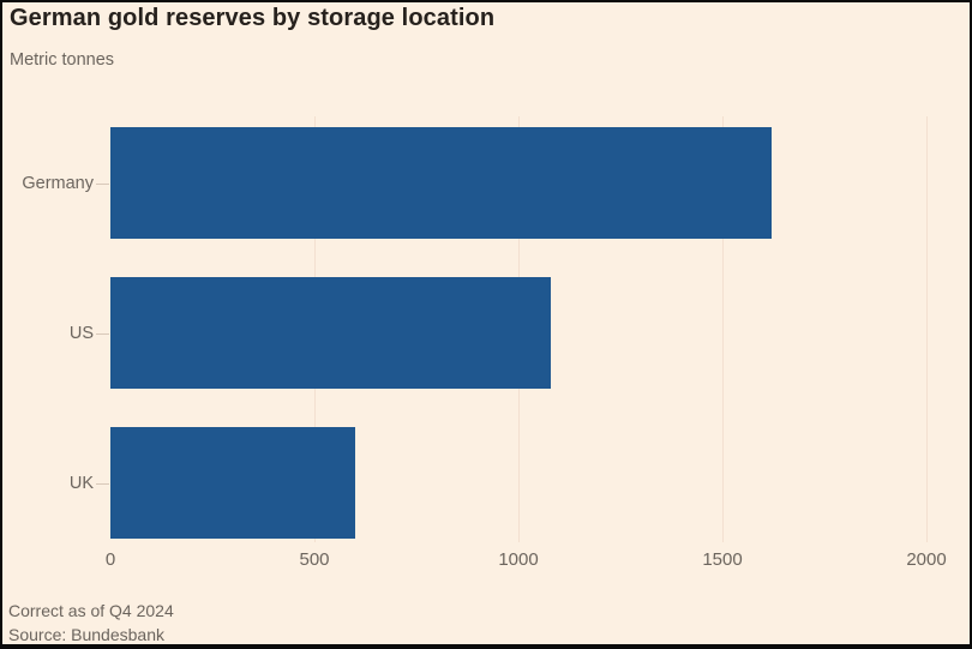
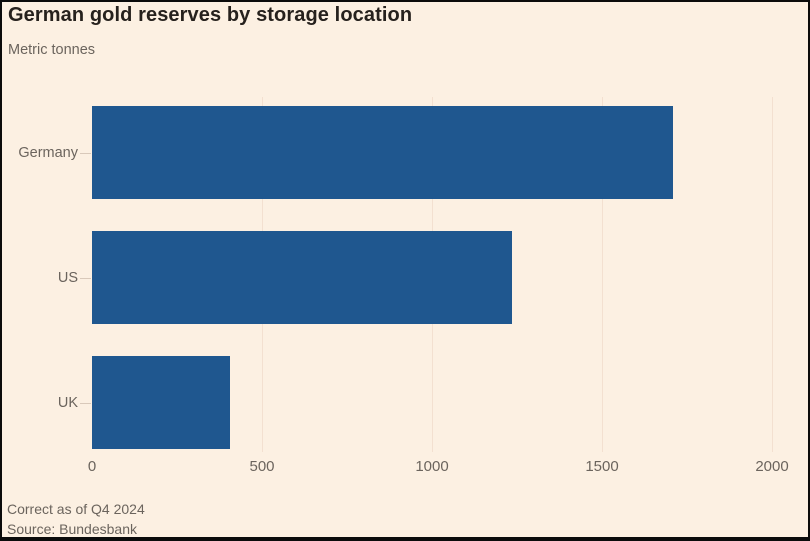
Germany: 1620 -> 1710
US: 1080 -> 1240
UK: 600 -> 400
